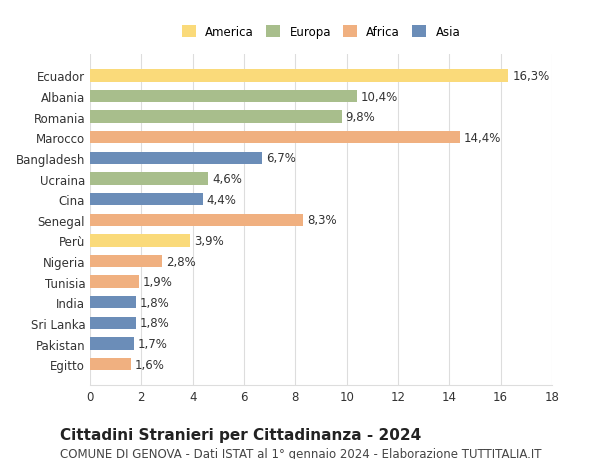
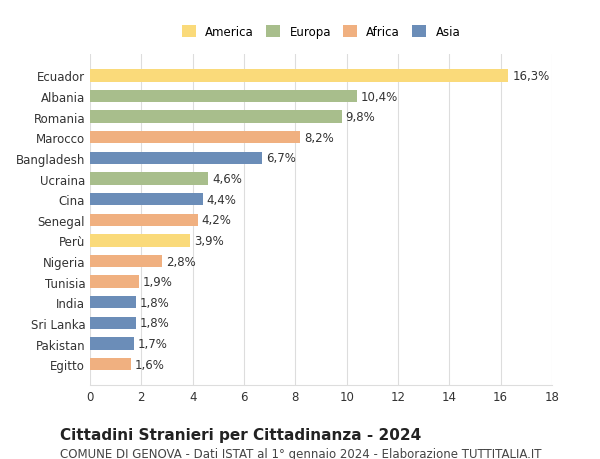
Marocco: 14,4% -> 8,2%
Senegal: 8,3% -> 4,2%
